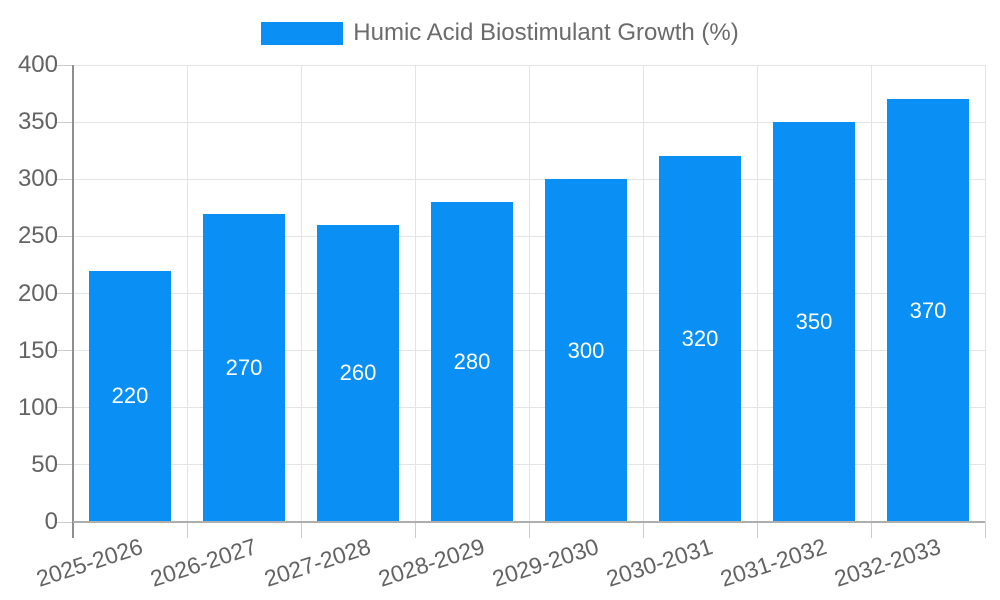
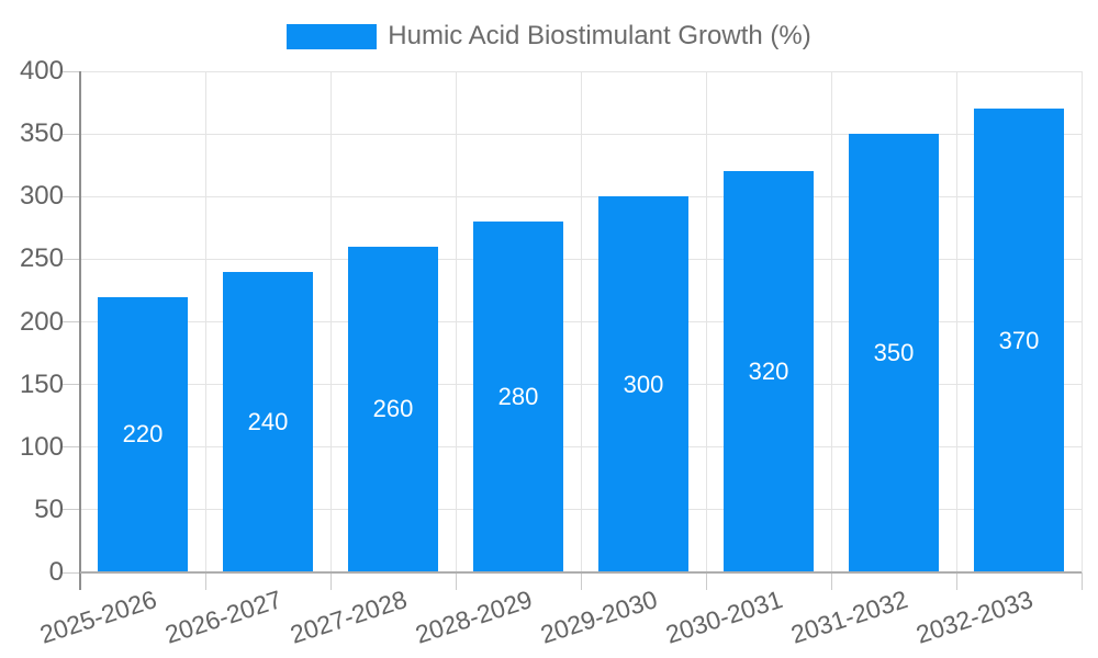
2026-2027: 270 -> 240
